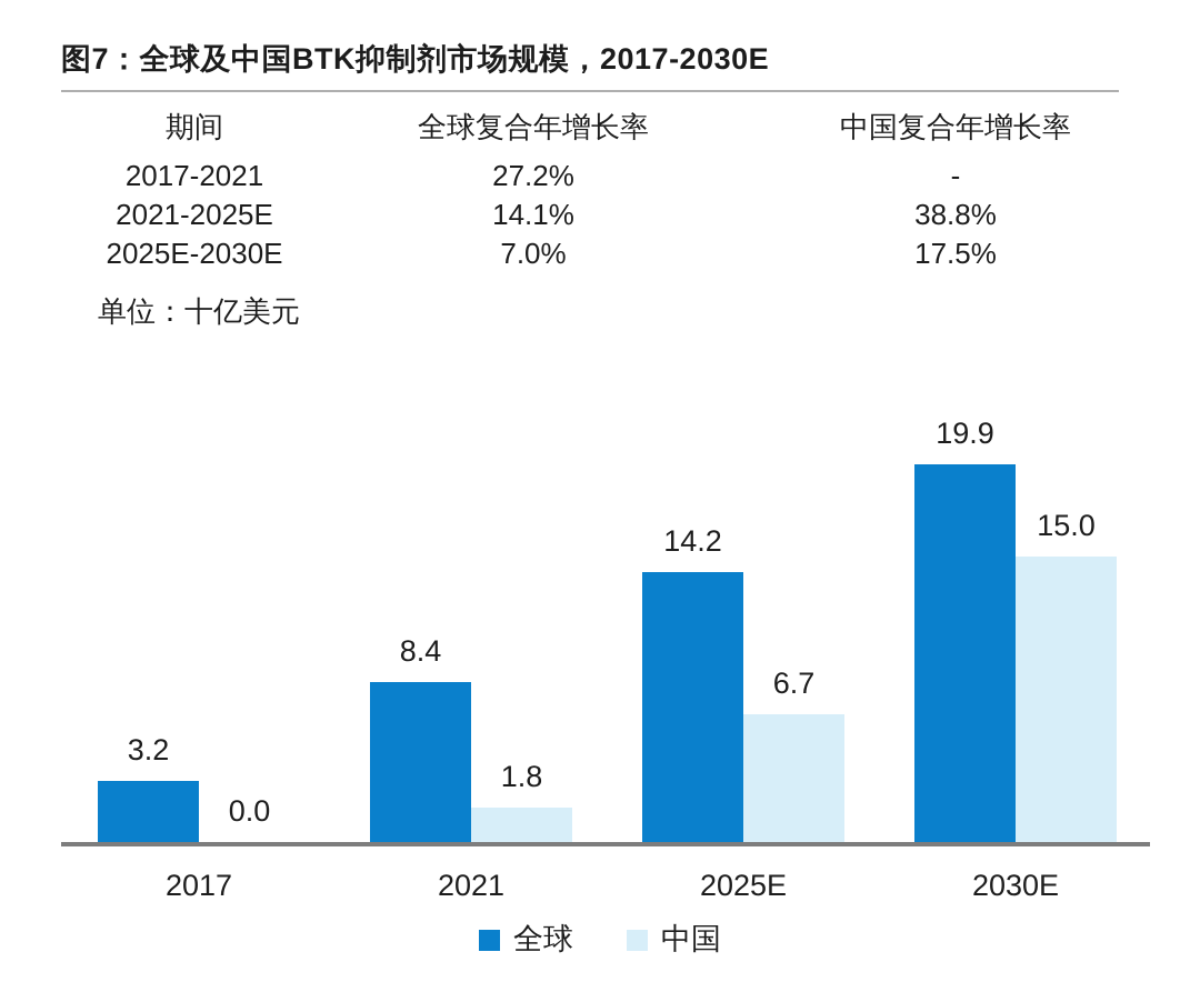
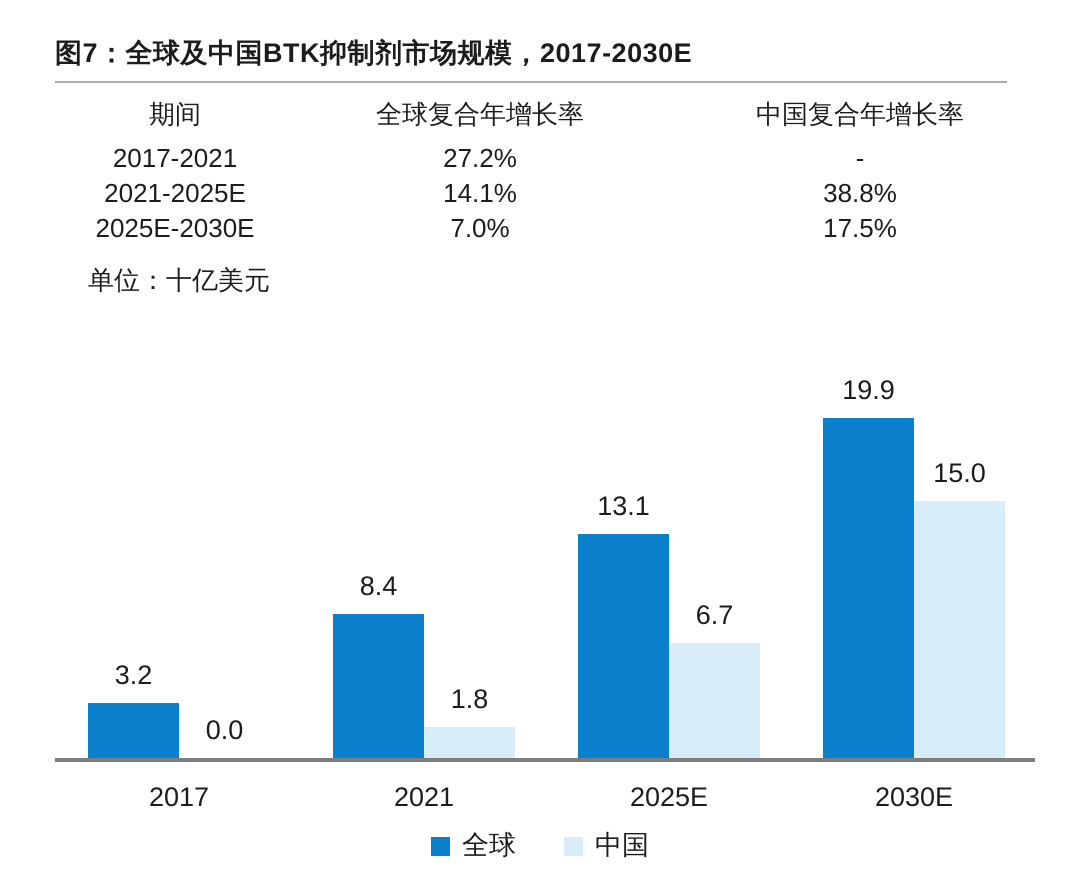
全球/2025E: 14.2 -> 13.1
